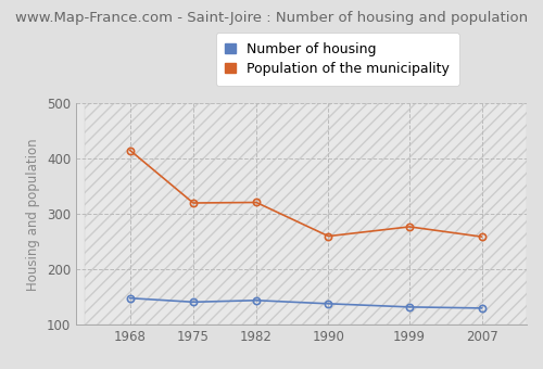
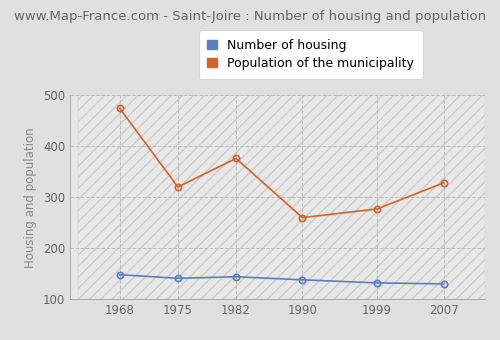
Population of the municipality/1968: 415 -> 474
Population of the municipality/1982: 321 -> 376
Population of the municipality/2007: 259 -> 328
